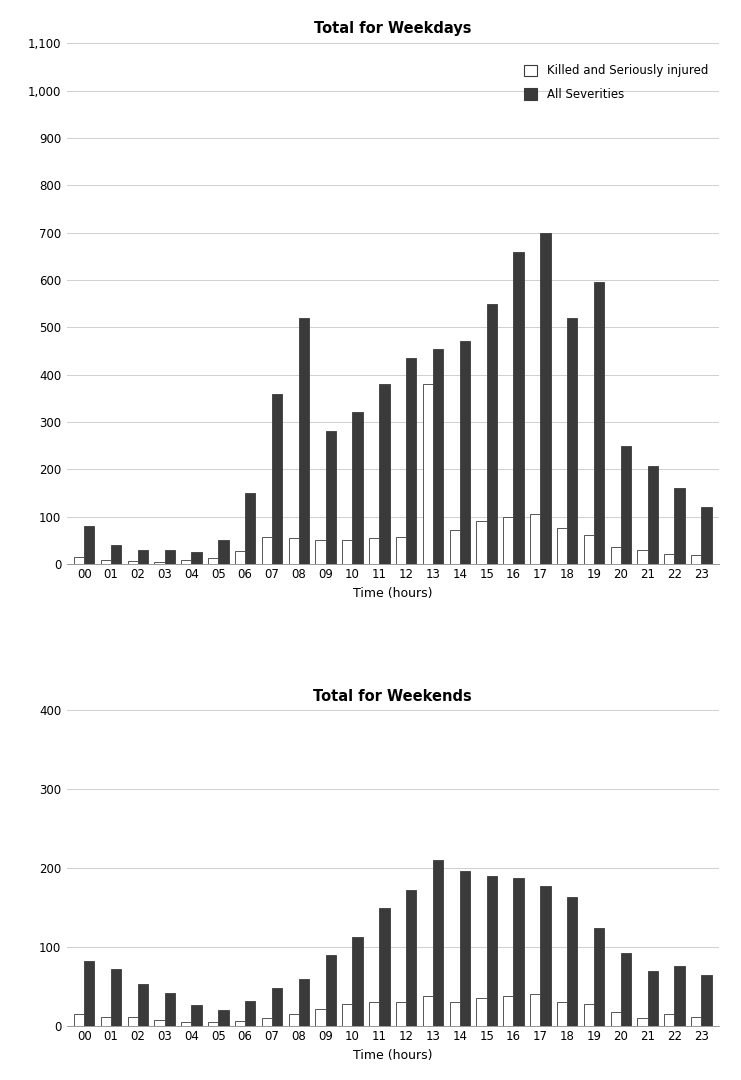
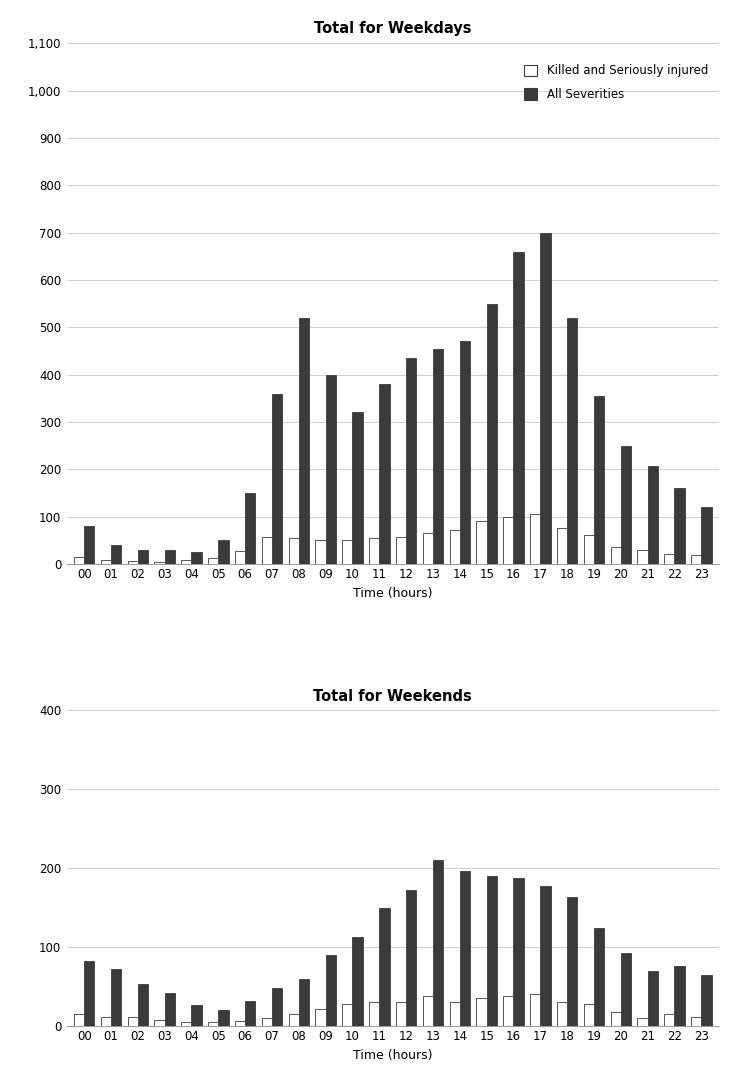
Total for Weekdays/All Severities/09: 280 -> 400
Total for Weekdays/Killed and Seriously injured/13: 380 -> 65
Total for Weekdays/All Severities/19: 595 -> 355
